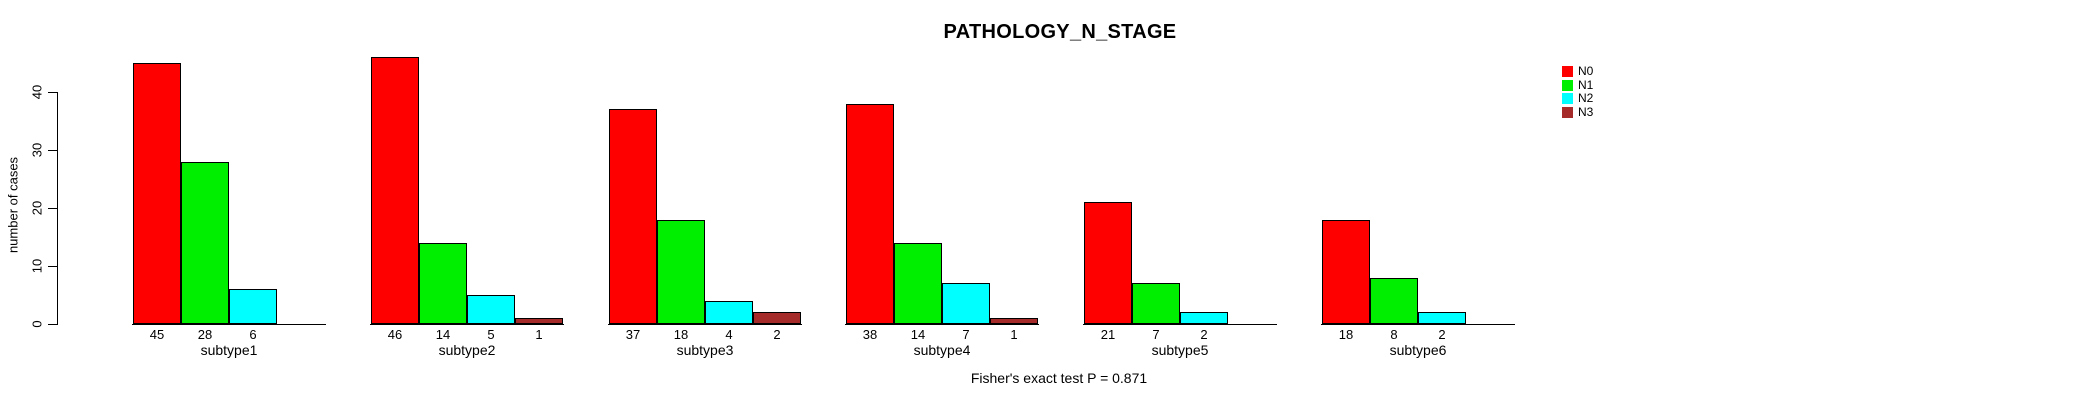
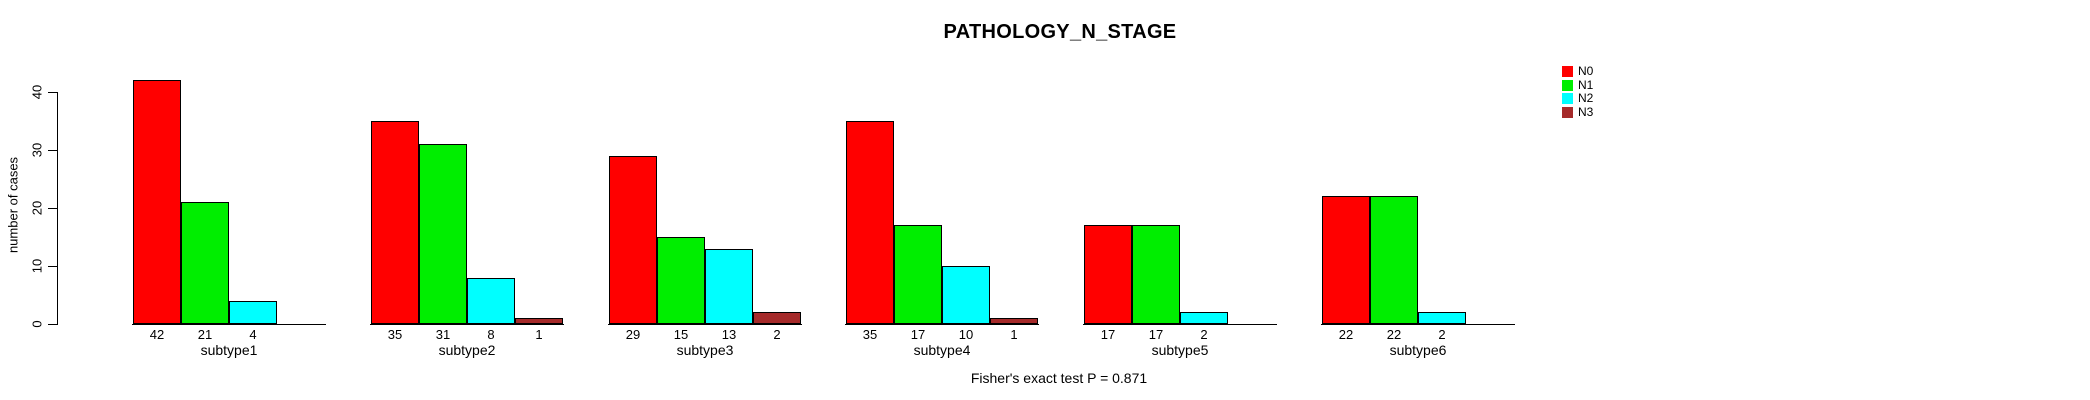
N0/subtype1: 45 -> 42
N1/subtype1: 28 -> 21
N2/subtype1: 6 -> 4
N0/subtype2: 46 -> 35
N1/subtype2: 14 -> 31
N2/subtype2: 5 -> 8
N0/subtype3: 37 -> 29
N1/subtype3: 18 -> 15
N2/subtype3: 4 -> 13
N0/subtype4: 38 -> 35
N1/subtype4: 14 -> 17
N2/subtype4: 7 -> 10
N0/subtype5: 21 -> 17
N1/subtype5: 7 -> 17
N0/subtype6: 18 -> 22
N1/subtype6: 8 -> 22
